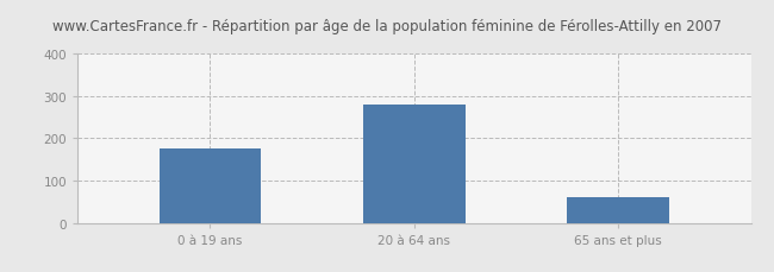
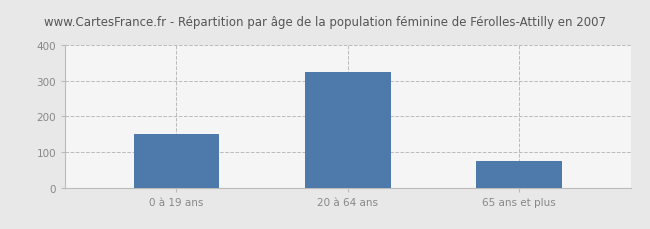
0 à 19 ans: 175 -> 150
20 à 64 ans: 280 -> 325
65 ans et plus: 60 -> 75
